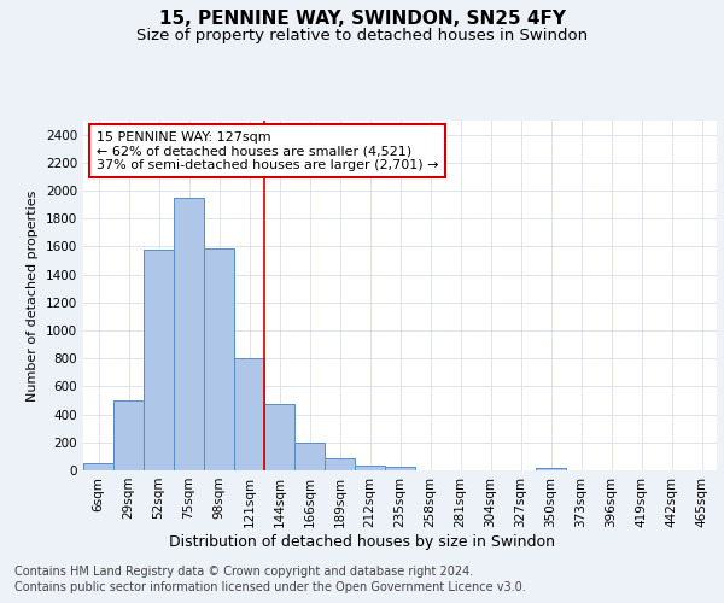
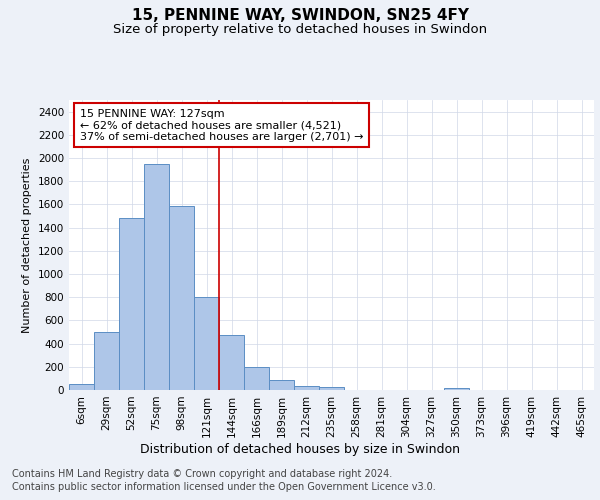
52sqm: 1580 -> 1480
